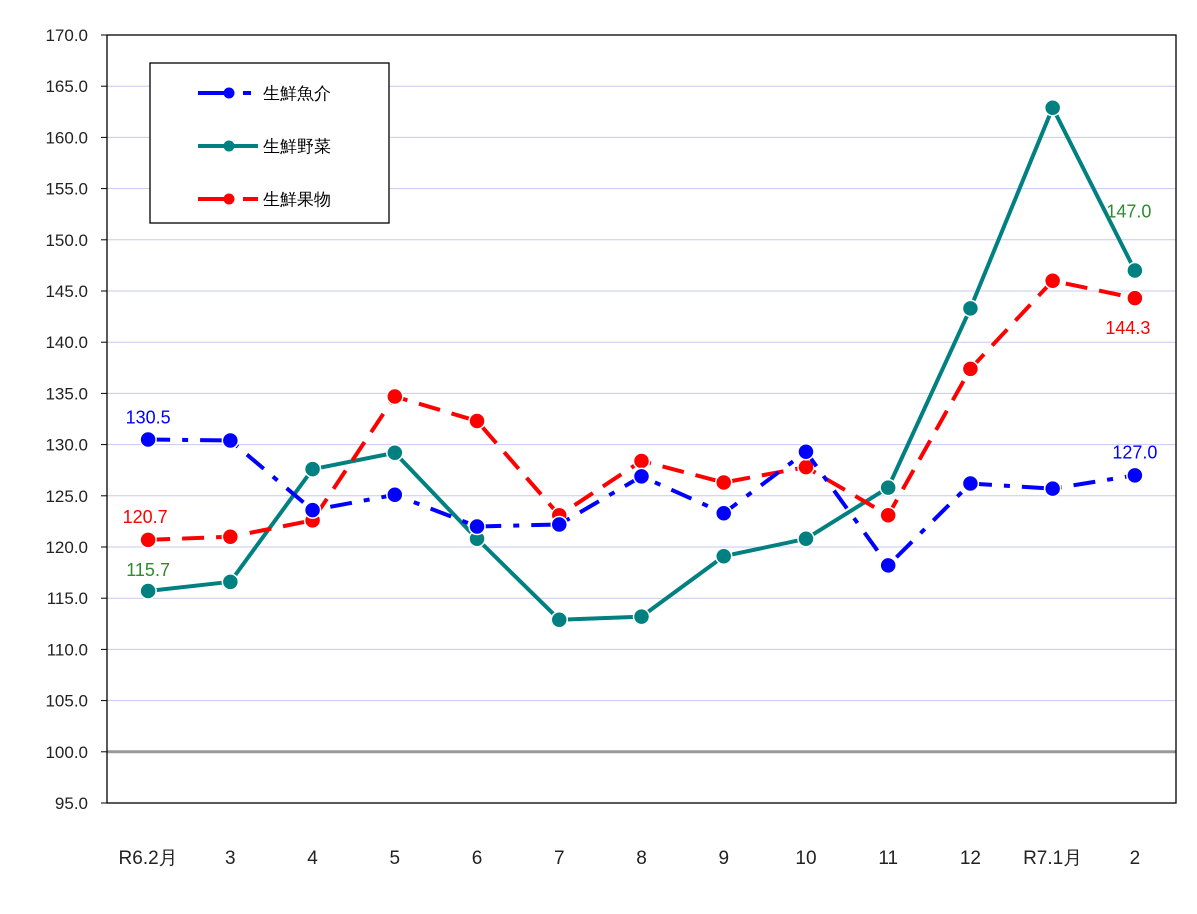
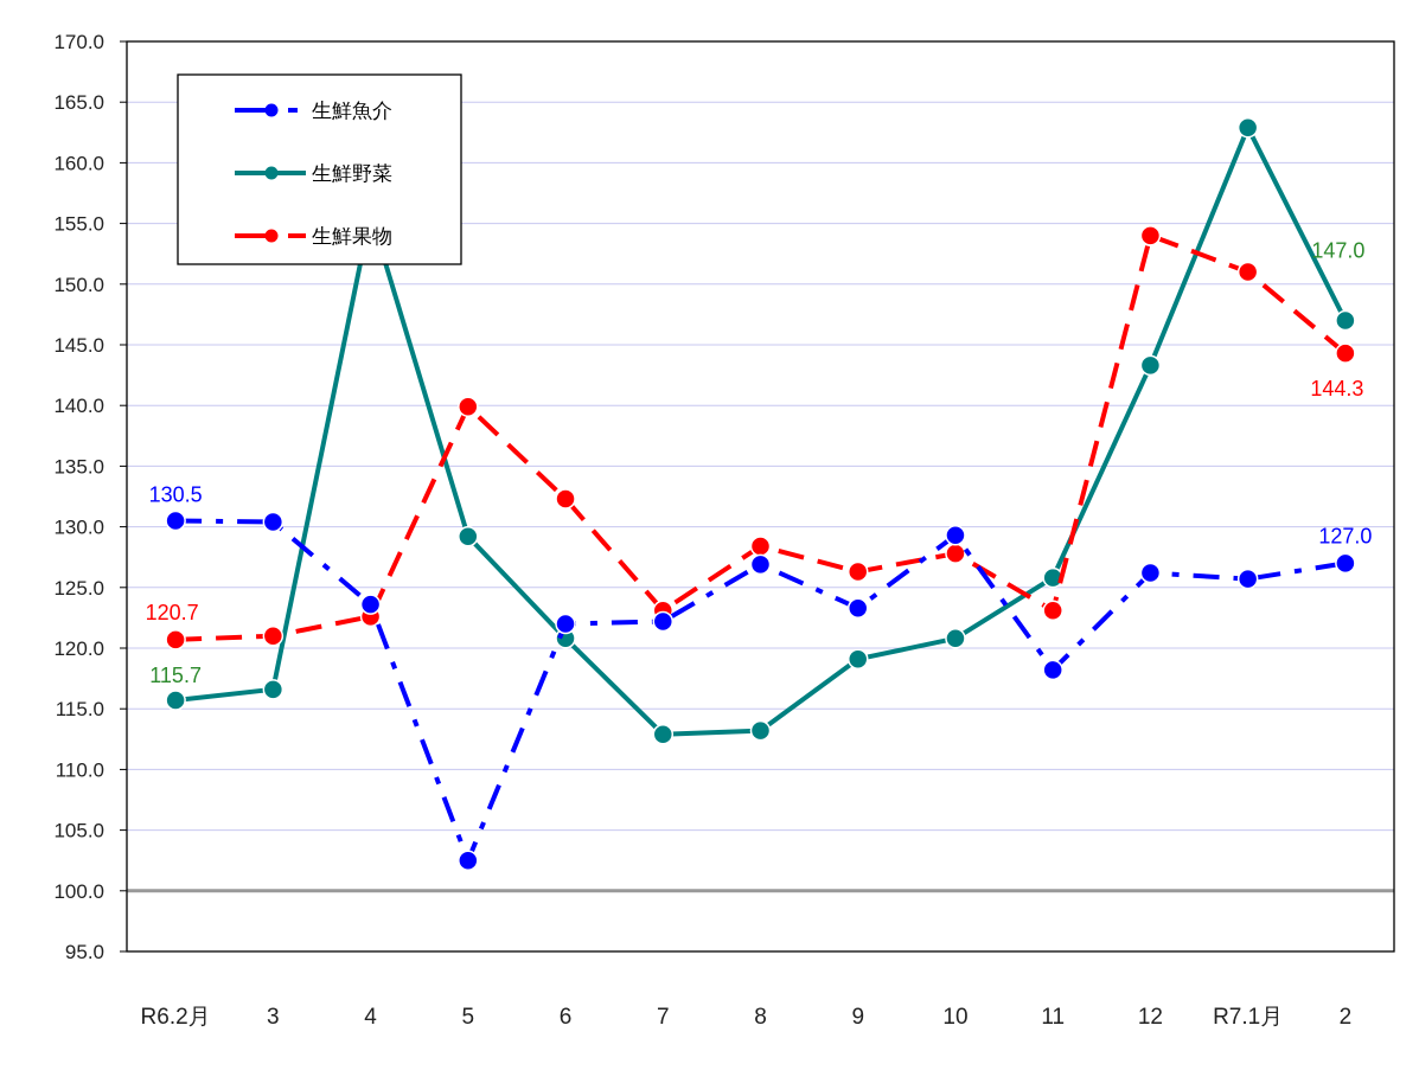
生鮮野菜/4: 127.6 -> 155.8
生鮮魚介/5: 125.1 -> 102.5
生鮮果物/5: 134.7 -> 139.9
生鮮果物/12: 137.4 -> 154.0
生鮮果物/R7.1月: 146.0 -> 151.0
